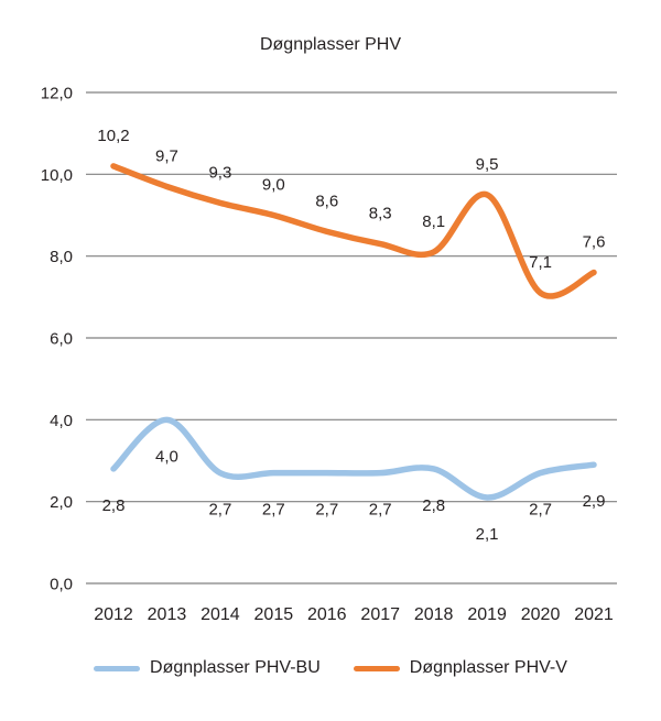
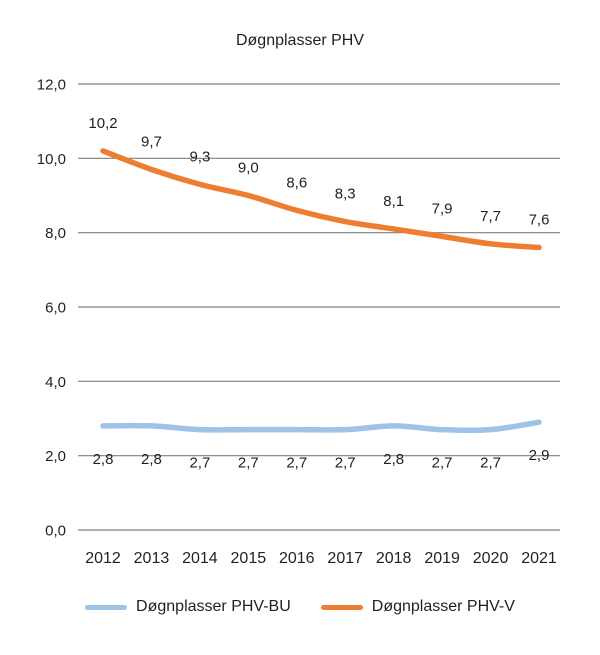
Døgnplasser PHV-BU/2013: 4,0 -> 2,8
Døgnplasser PHV-BU/2019: 2,1 -> 2,7
Døgnplasser PHV-V/2019: 9,5 -> 7,9
Døgnplasser PHV-V/2020: 7,1 -> 7,7
